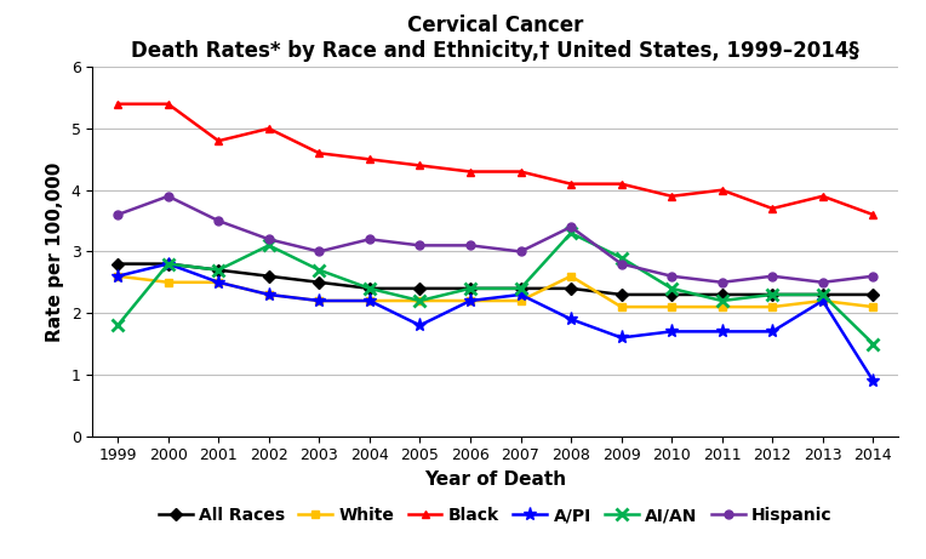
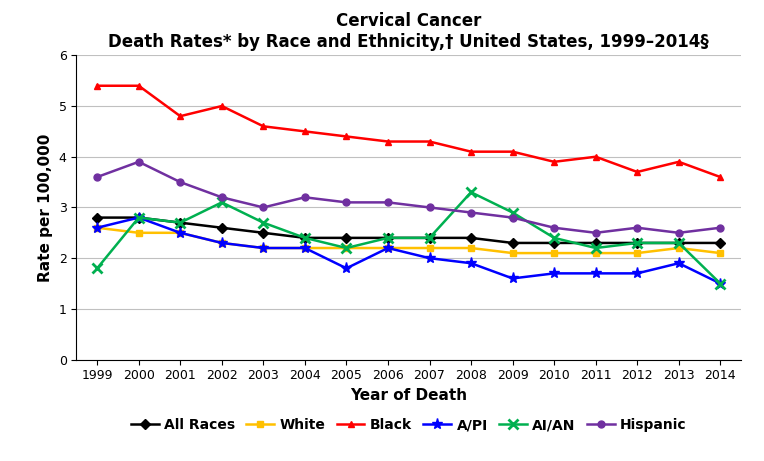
A/PI/2007: 2.3 -> 2.0
White/2008: 2.6 -> 2.2
Hispanic/2008: 3.4 -> 2.9
A/PI/2013: 2.2 -> 1.9
A/PI/2014: 0.9 -> 1.5
